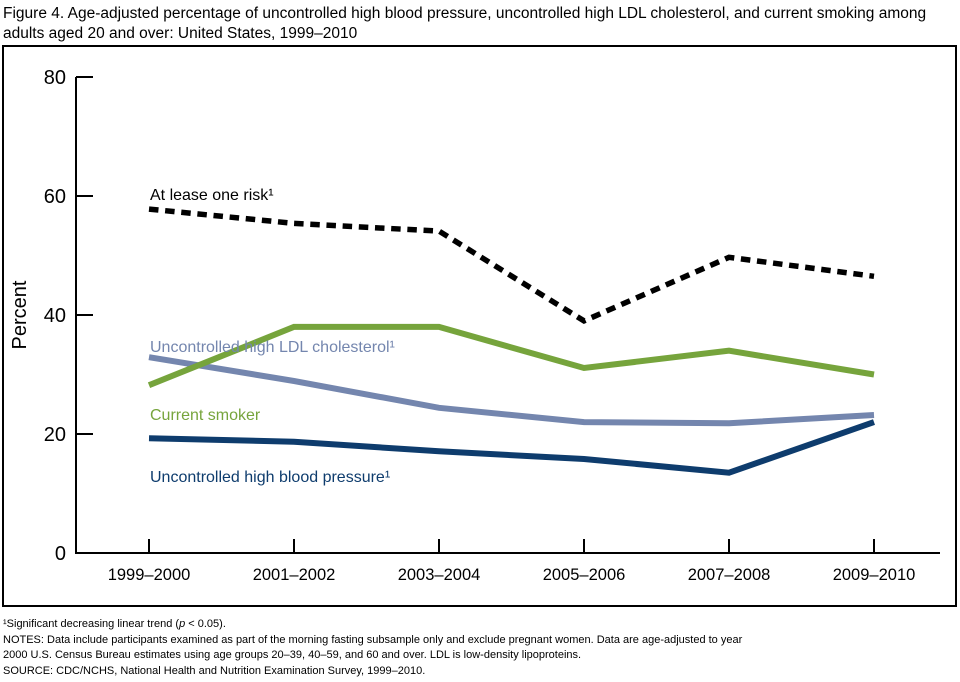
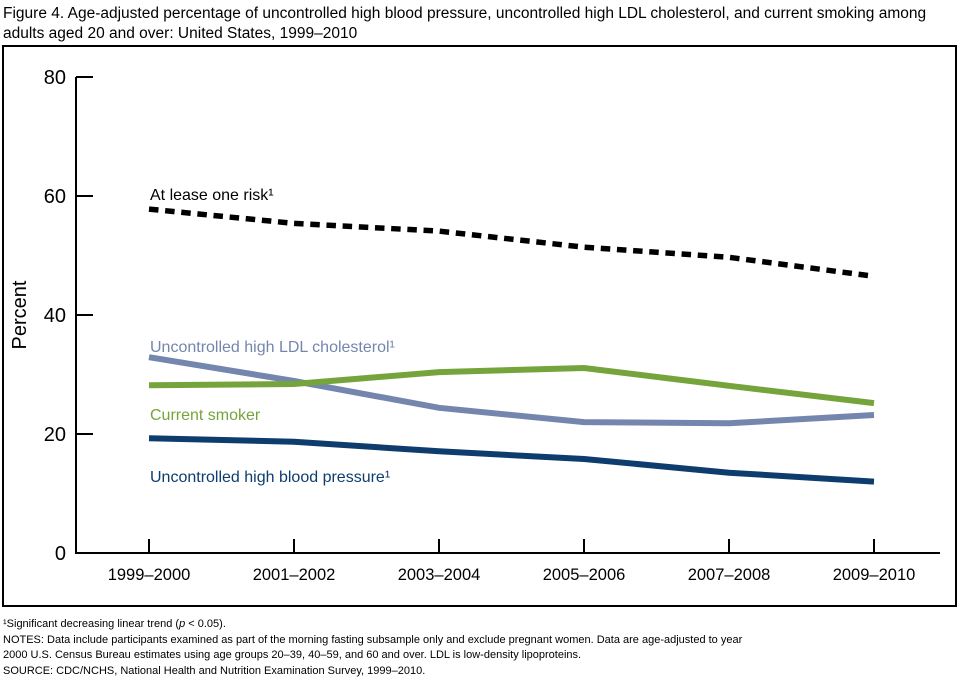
Current smoker/2001–2002: 38 -> 28
Current smoker/2003–2004: 38 -> 30
At lease one risk¹/2005–2006: 39 -> 51
Current smoker/2007–2008: 34 -> 28
Current smoker/2009–2010: 30 -> 25
Uncontrolled high blood pressure¹/2009–2010: 22 -> 12
